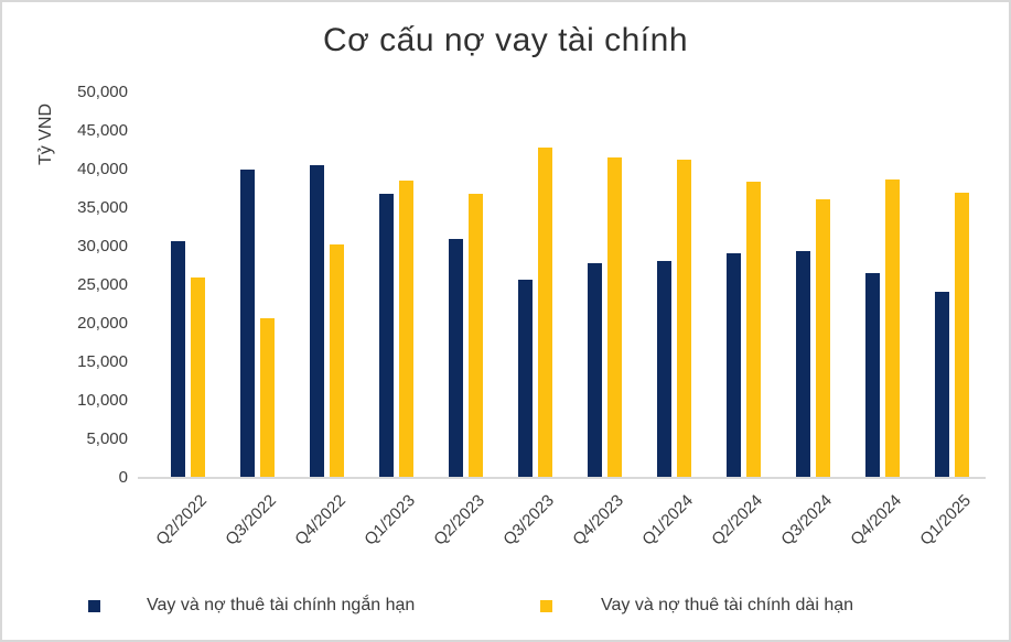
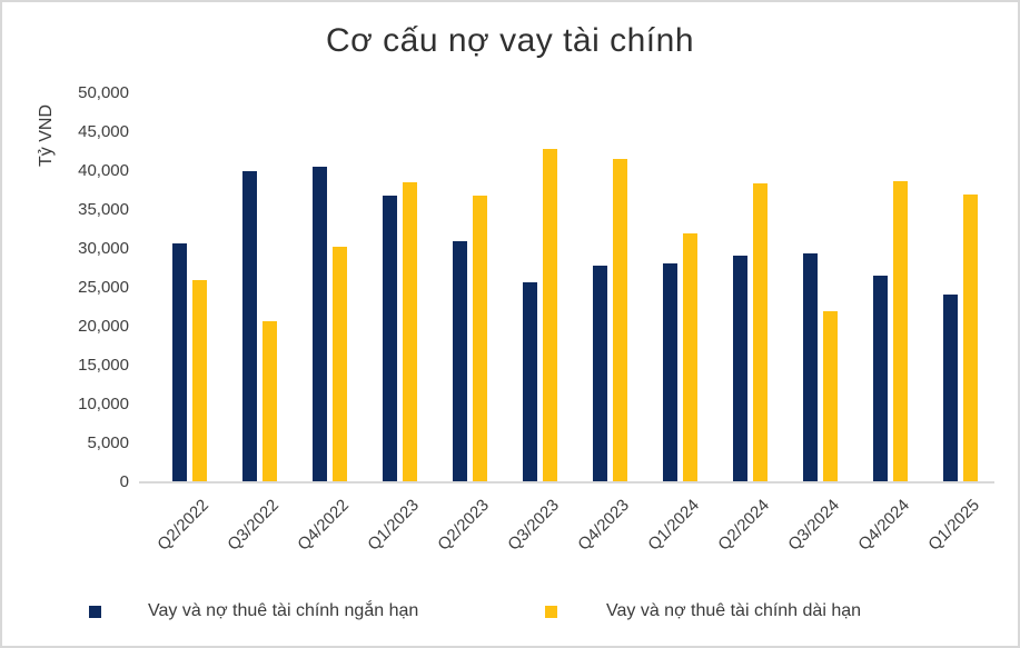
Vay và nợ thuê tài chính dài hạn/Q1/2024: 41000 -> 32000
Vay và nợ thuê tài chính dài hạn/Q3/2024: 36000 -> 22000
